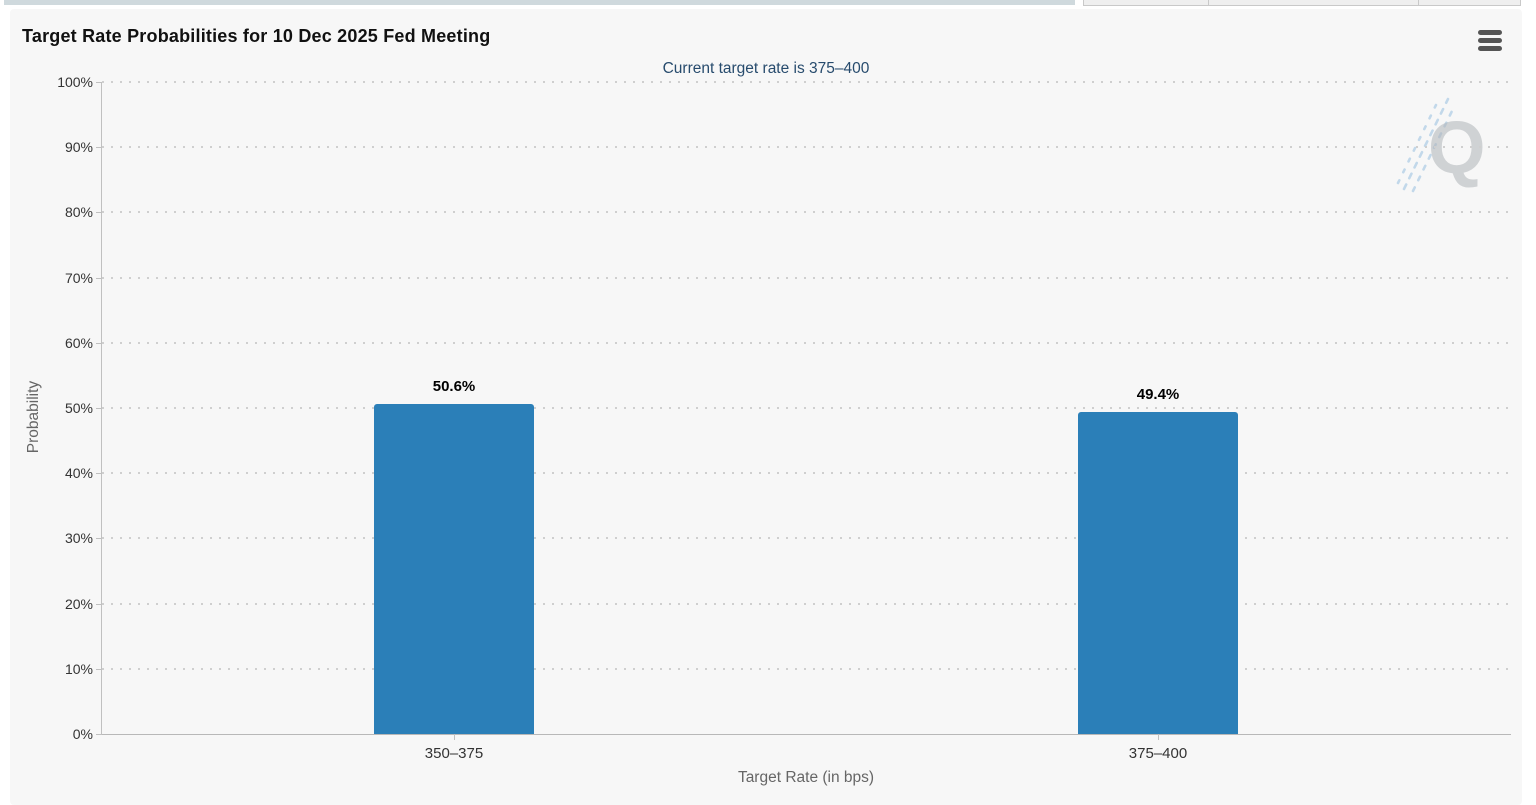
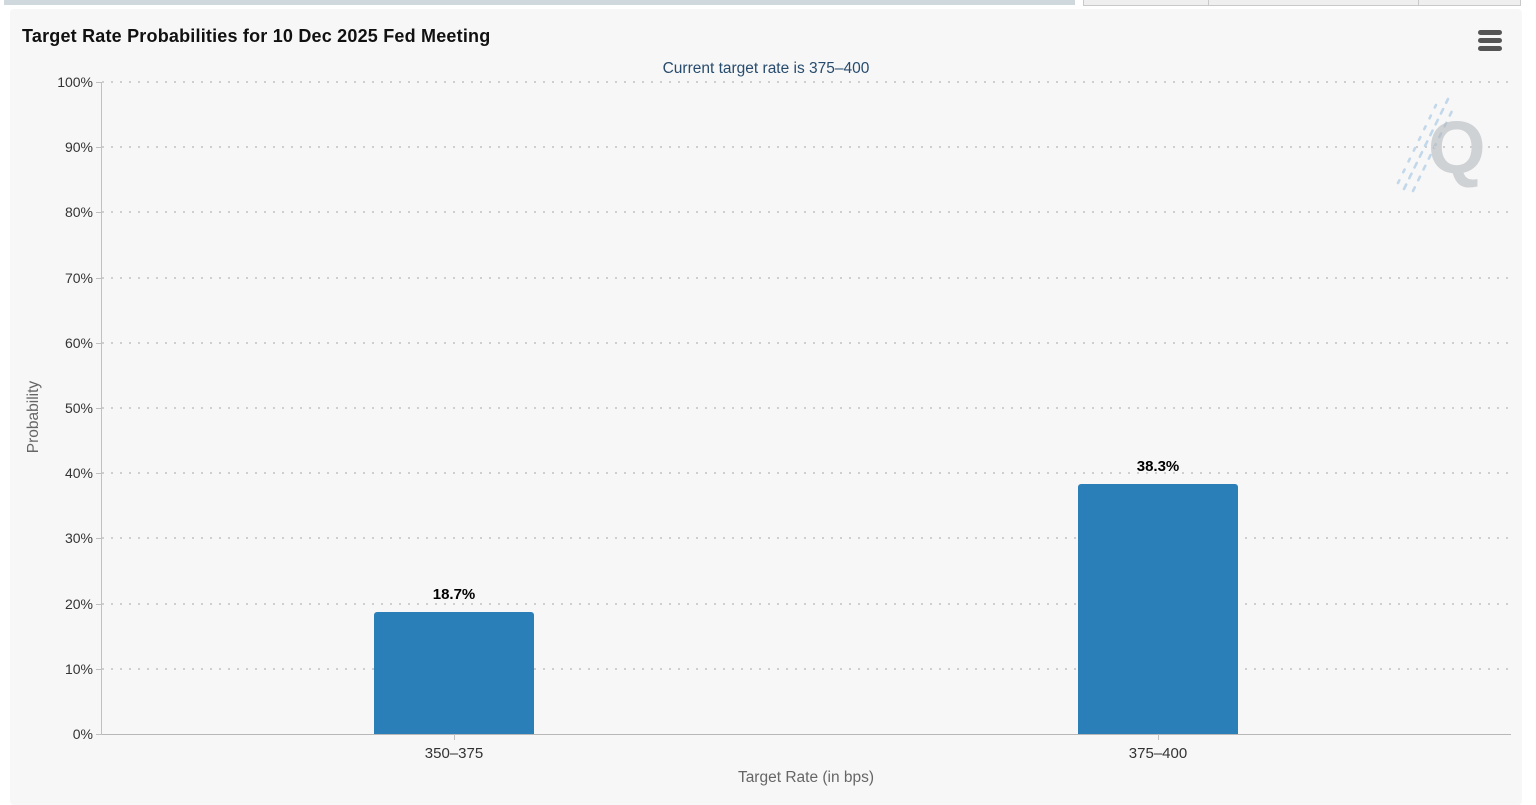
350–375: 50.6% -> 18.7%
375–400: 49.4% -> 38.3%
